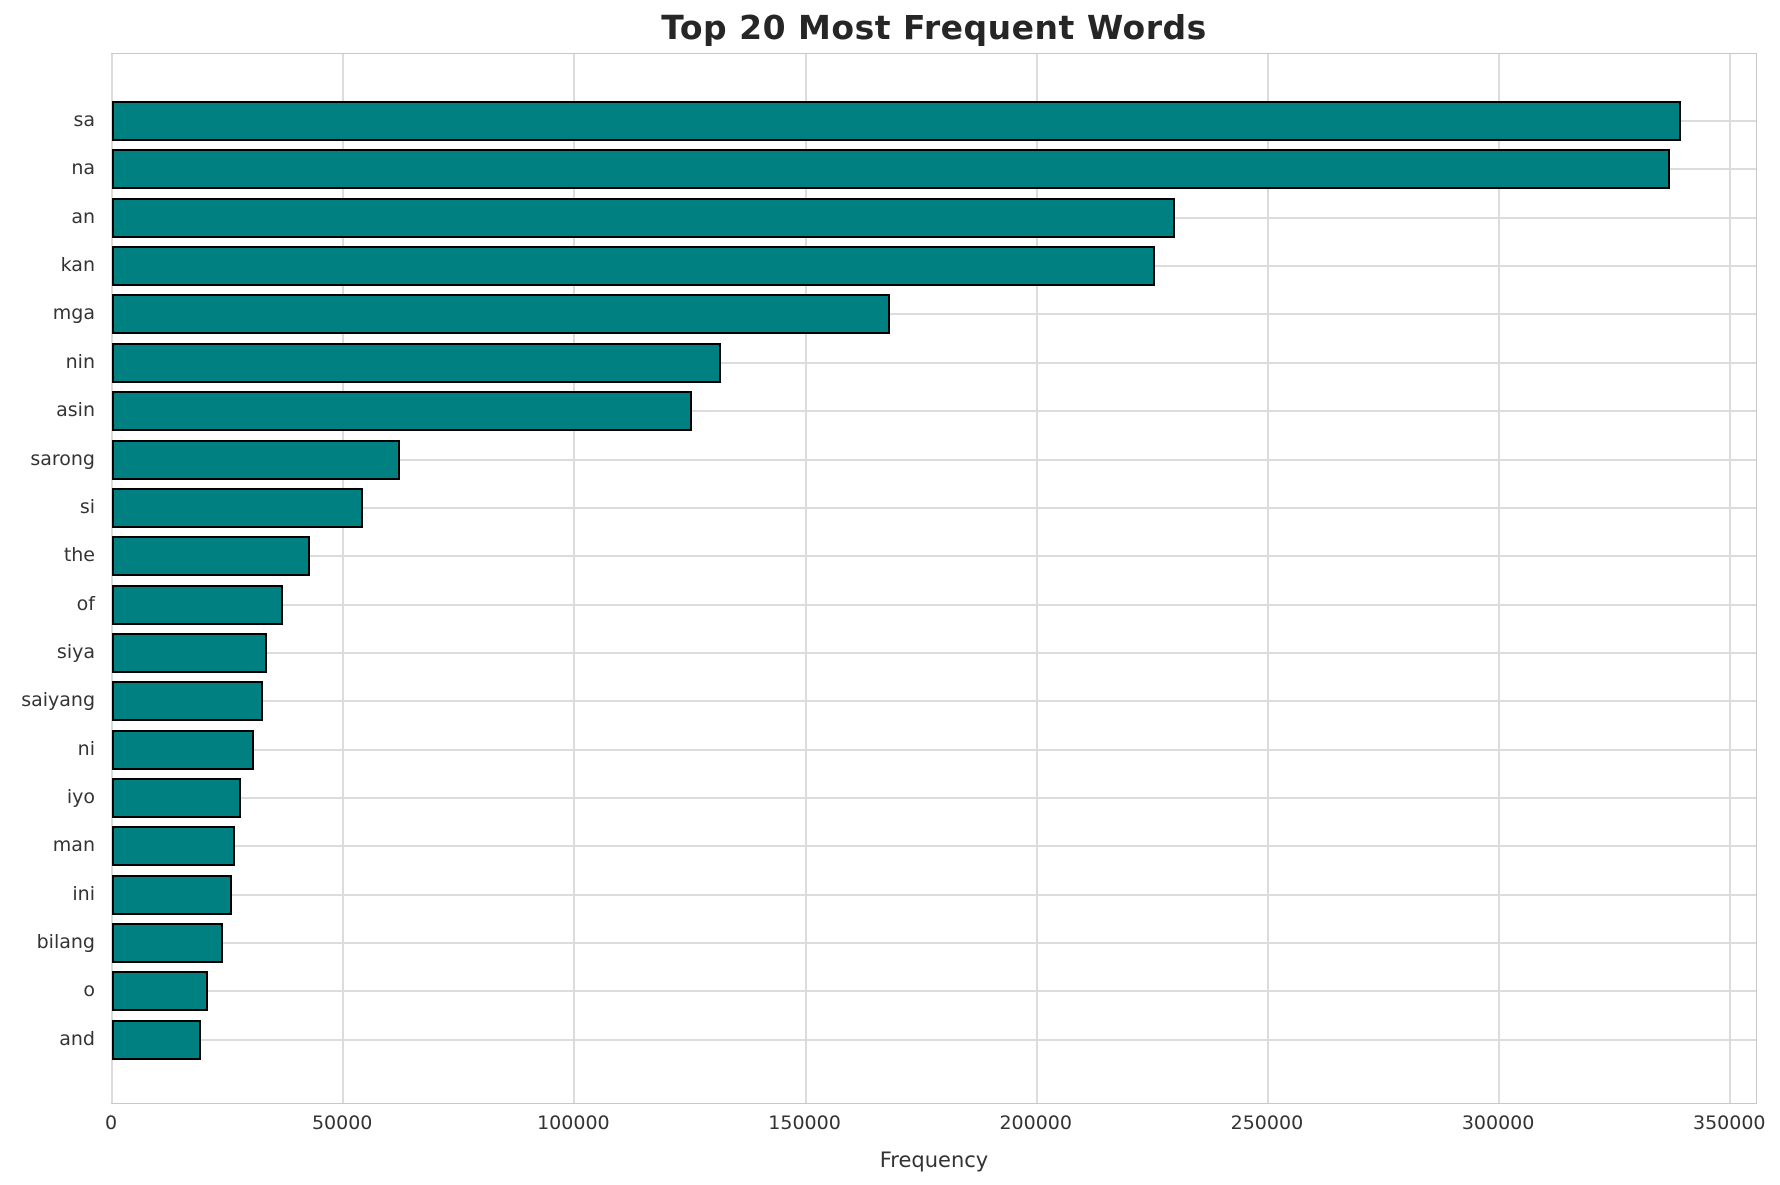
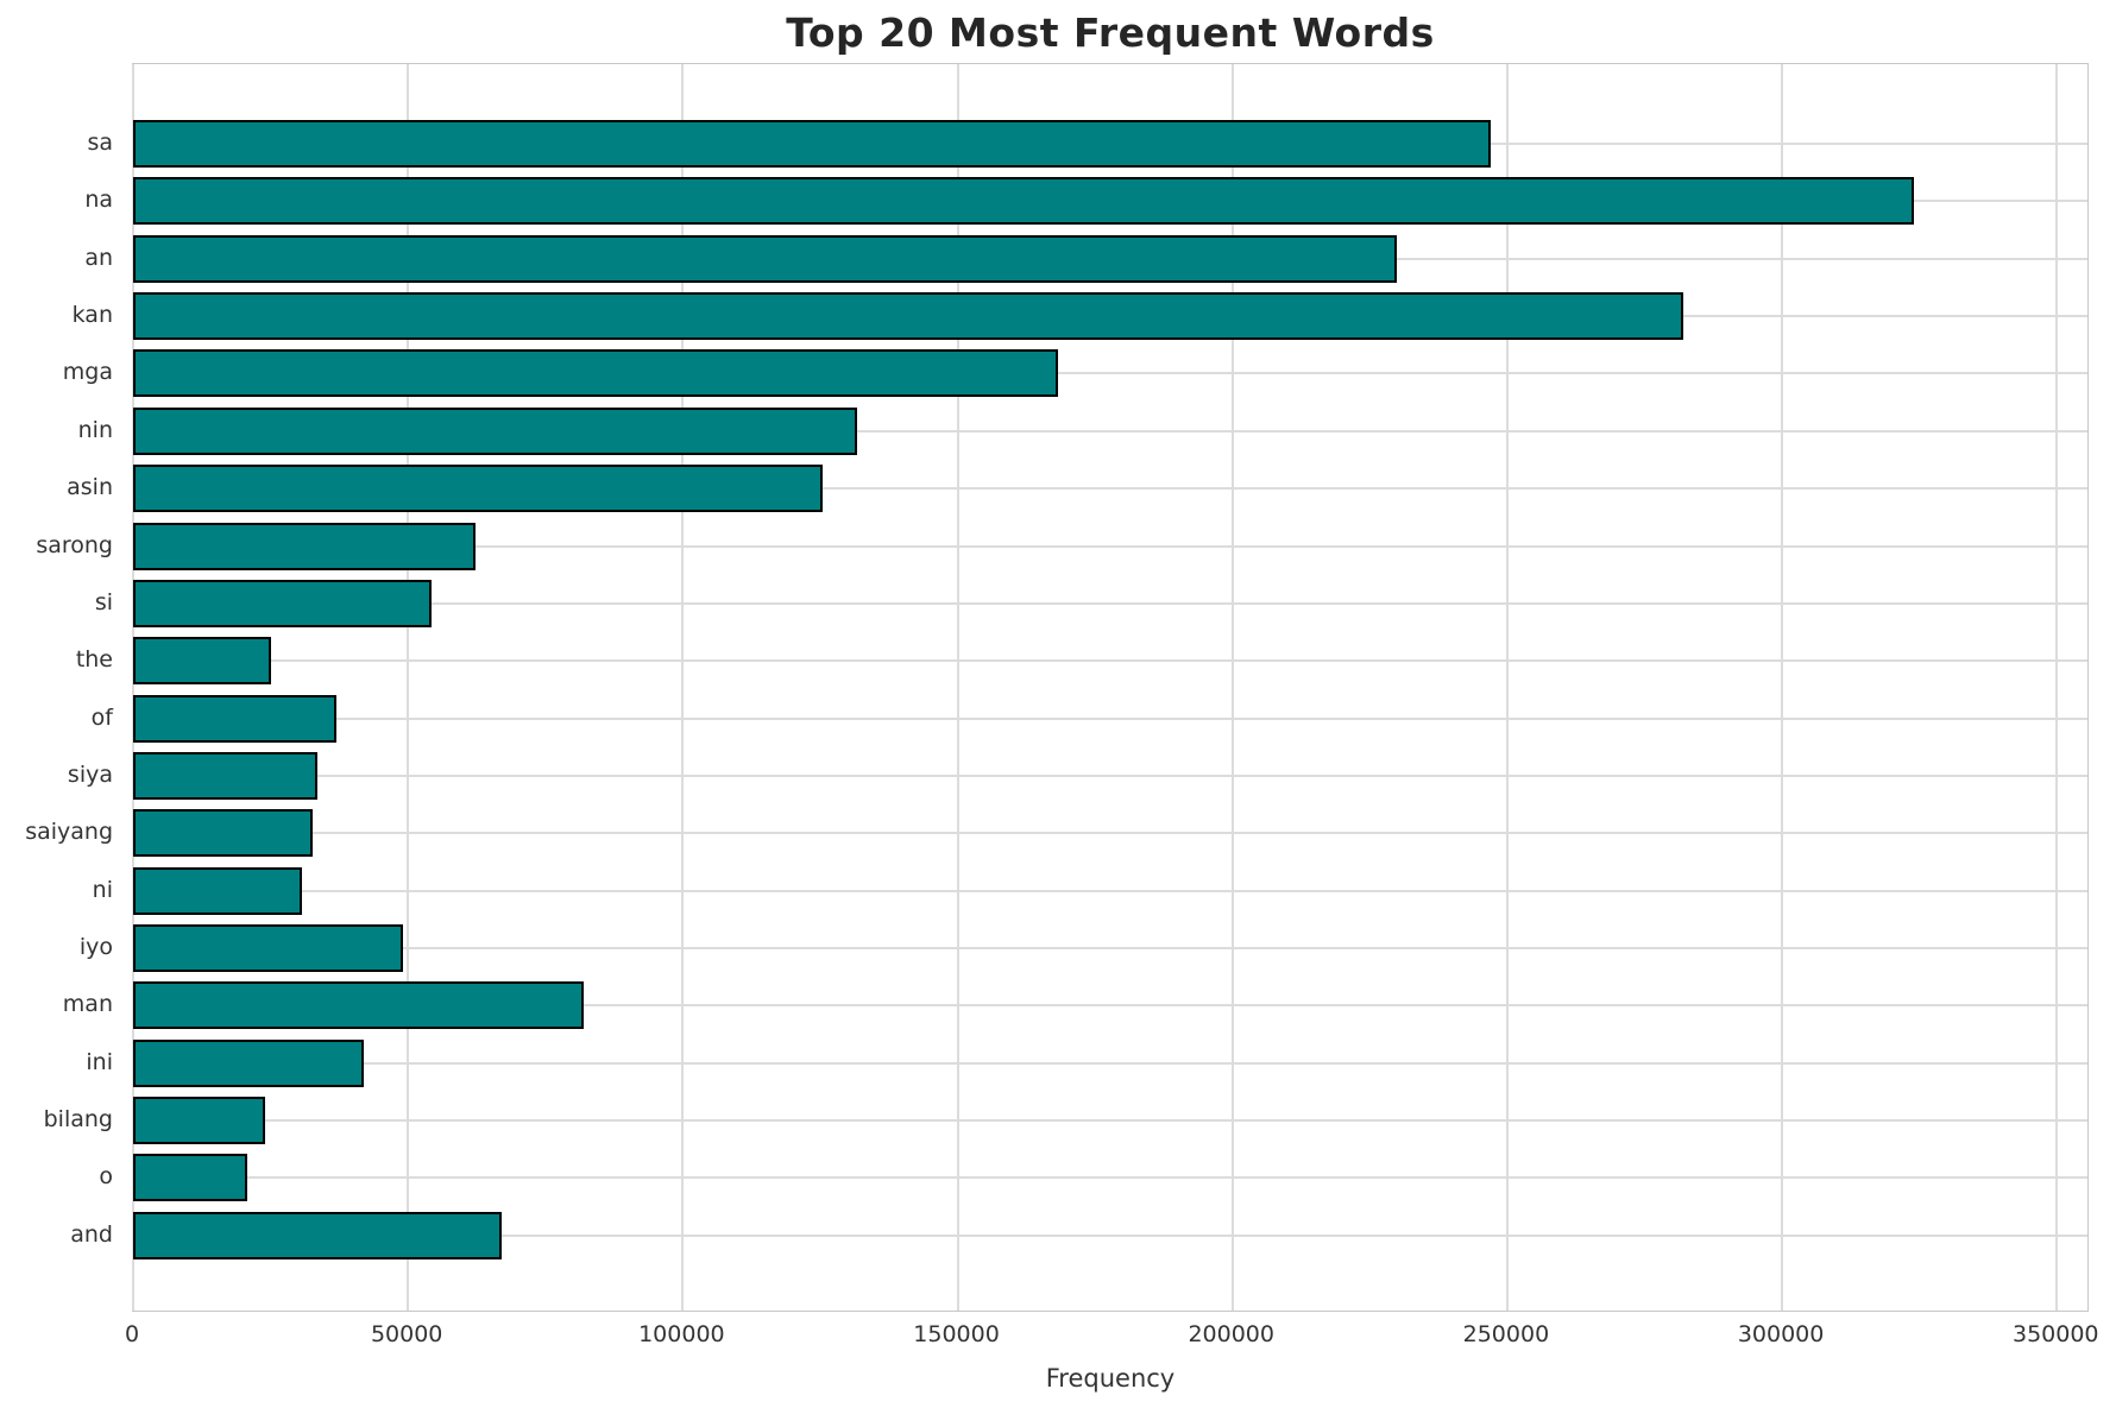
sa: 339000 -> 247000
na: 337000 -> 324000
kan: 226000 -> 282000
the: 43000 -> 25000
iyo: 28000 -> 49000
man: 27000 -> 82000
ini: 26000 -> 42000
and: 19000 -> 67000
